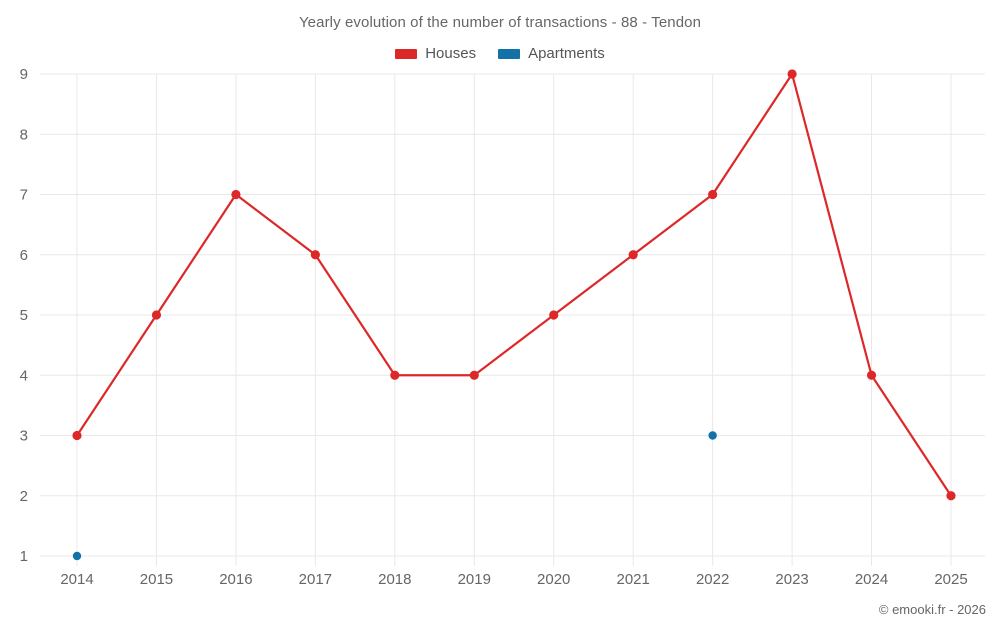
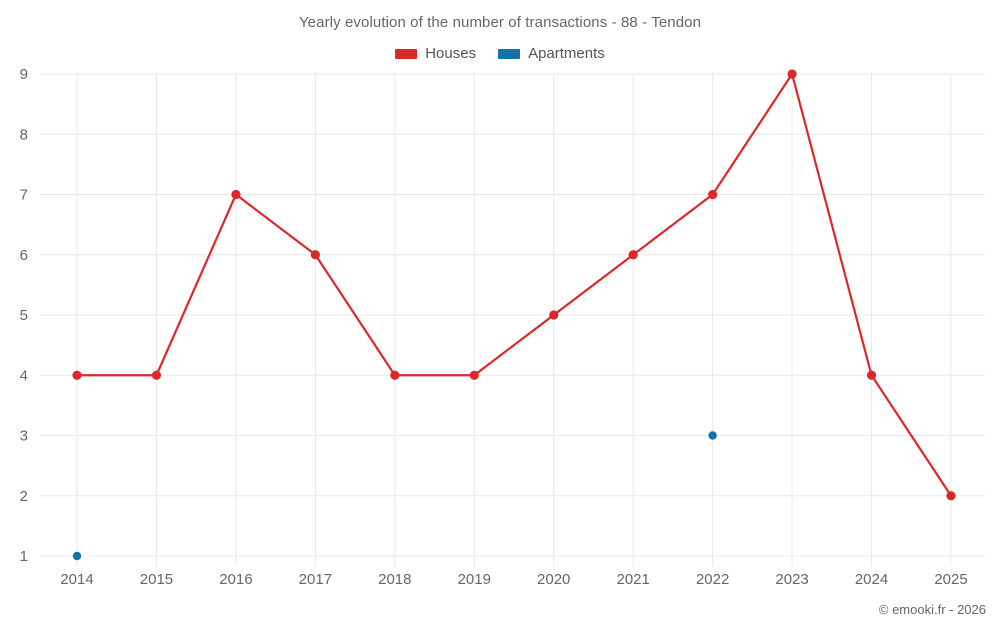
Houses/2014: 3 -> 4
Houses/2015: 5 -> 4
